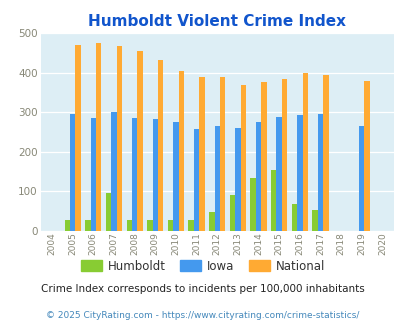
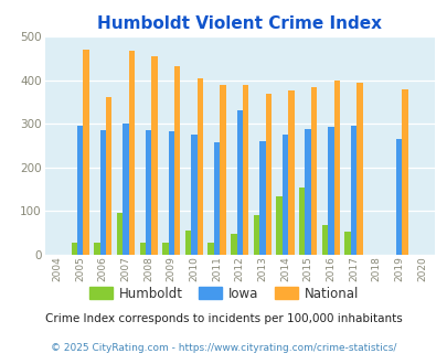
National/2006: 474 -> 360
Humboldt/2010: 27 -> 55
Iowa/2012: 265 -> 330
